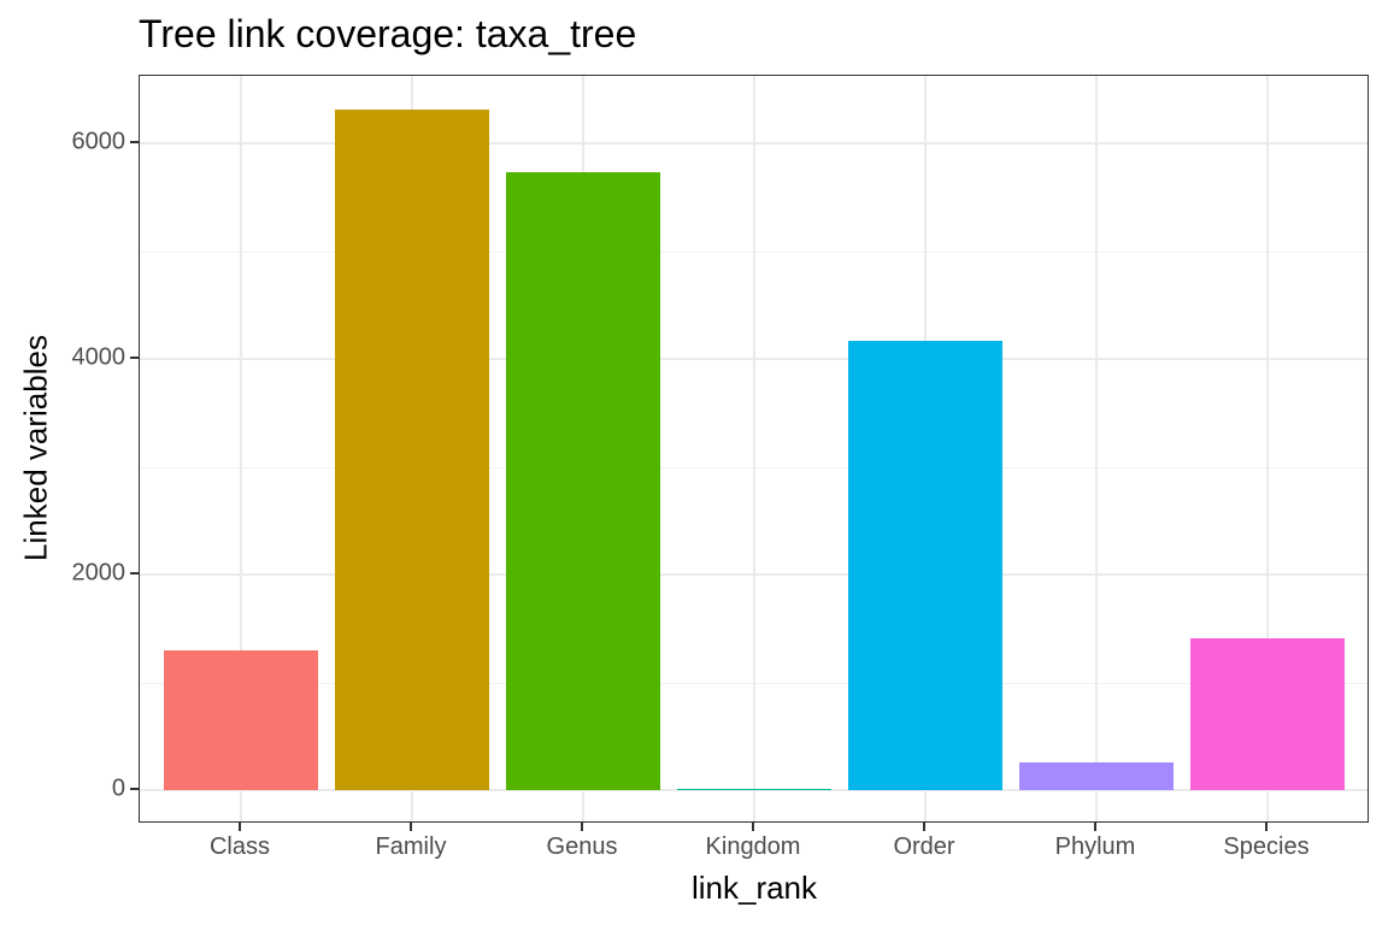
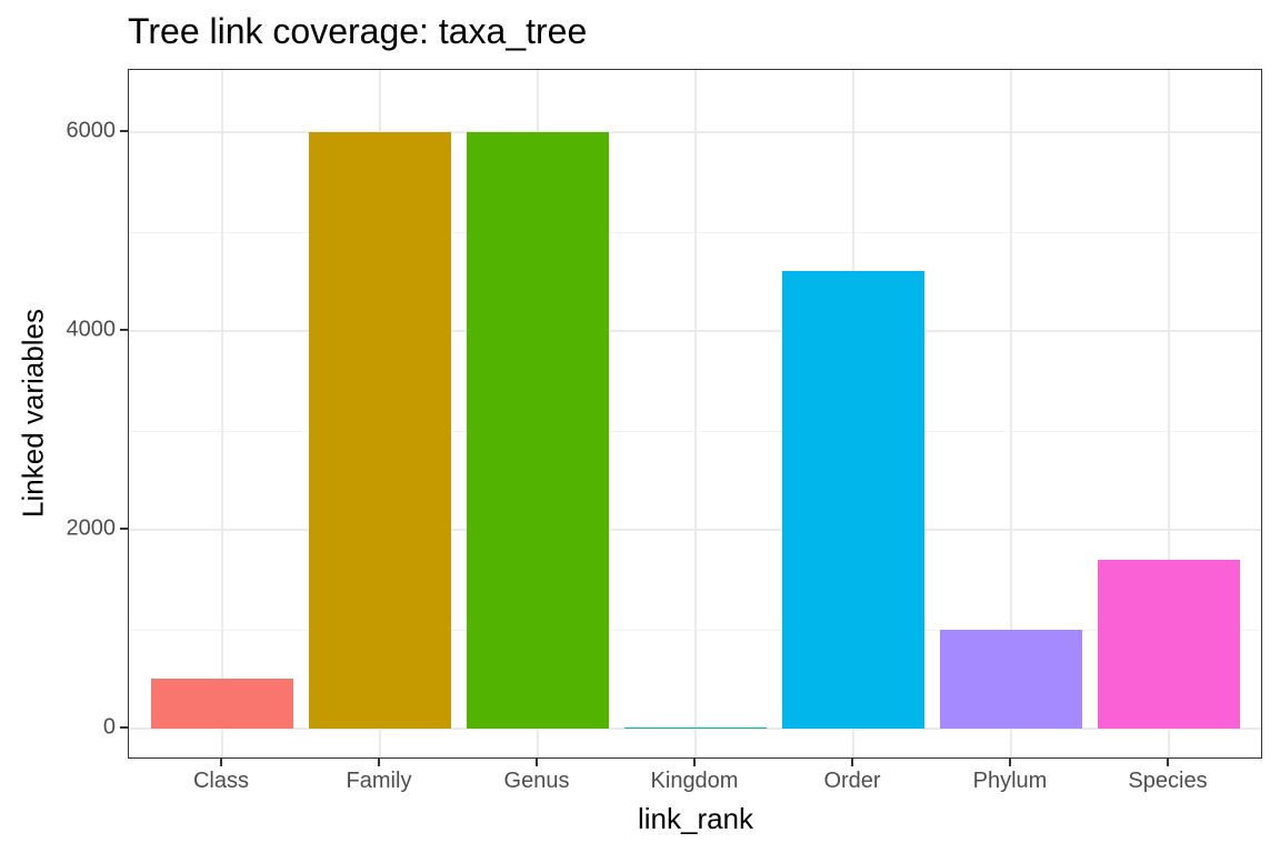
Class: 1300 -> 500
Family: 6300 -> 6000
Genus: 5700 -> 6000
Order: 4200 -> 4600
Phylum: 300 -> 1000
Species: 1400 -> 1700
